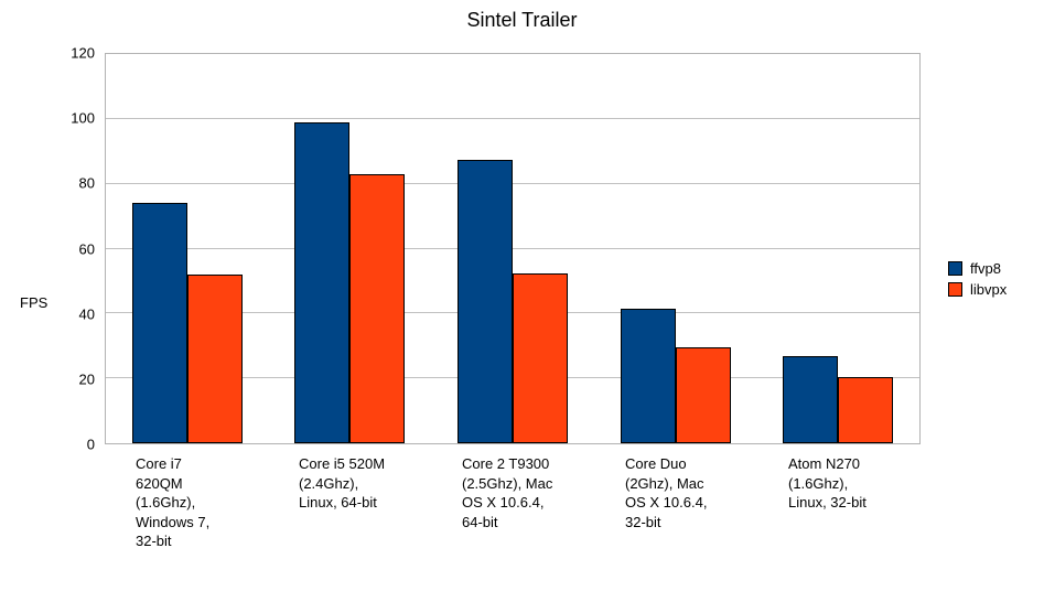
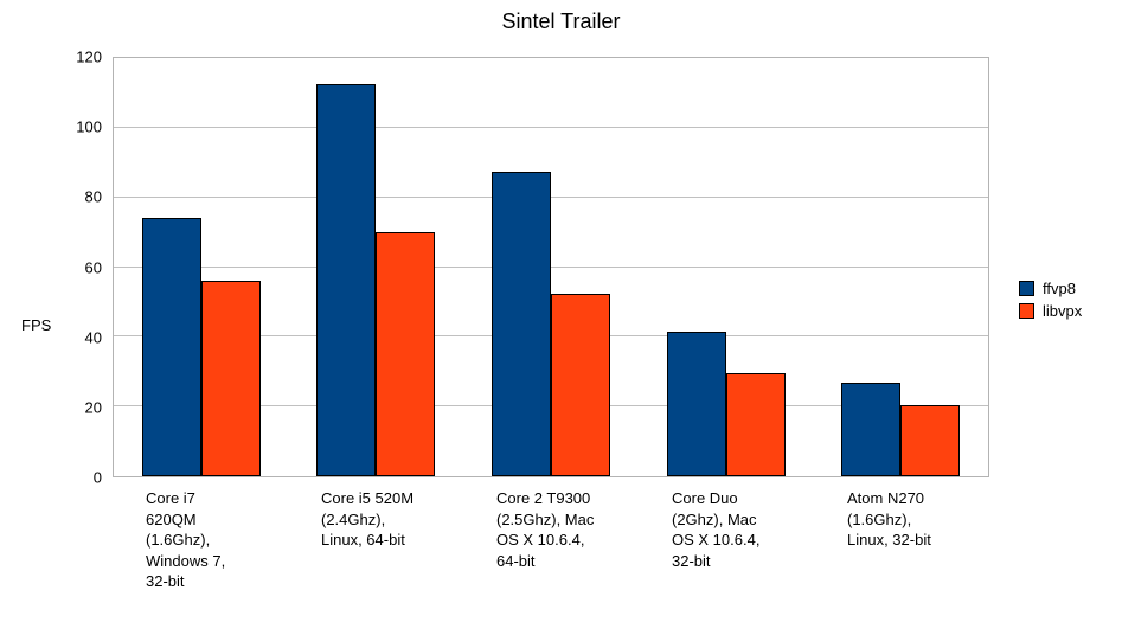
libvpx/Core i7 620QM (1.6Ghz), Windows 7, 32-bit: 52 -> 56
ffvp8/Core i5 520M (2.4Ghz), Linux, 64-bit: 99 -> 112
libvpx/Core i5 520M (2.4Ghz), Linux, 64-bit: 83 -> 70
